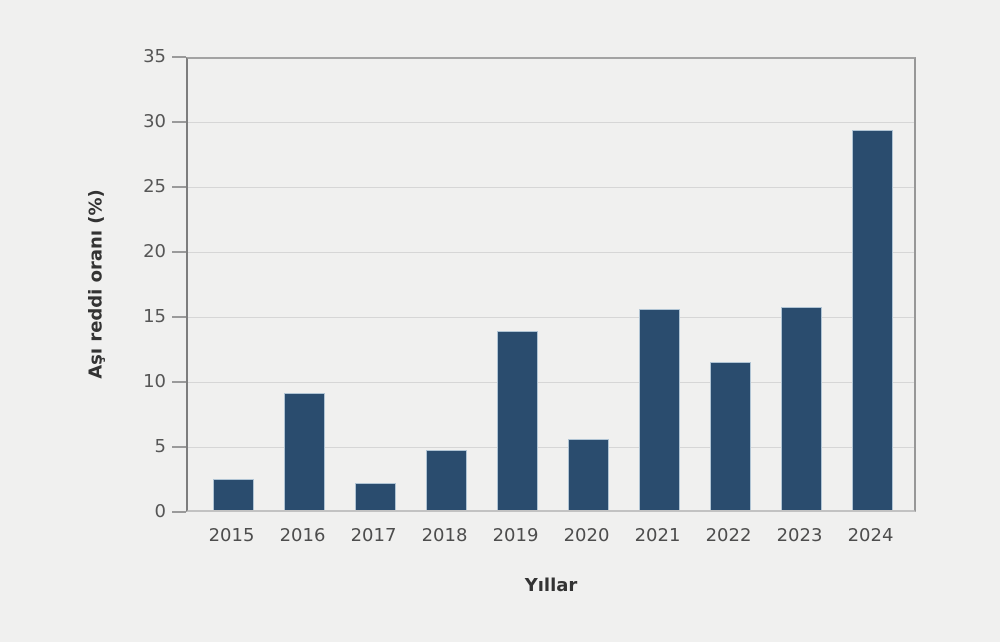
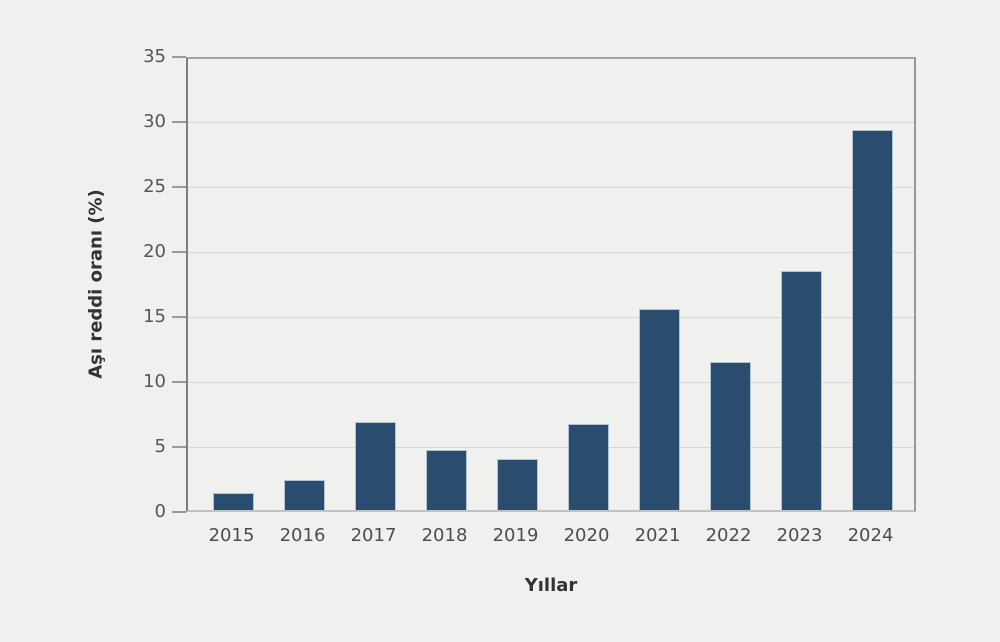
2015: 2.4 -> 1.3
2016: 9.0 -> 2.3
2017: 2.1 -> 6.8
2019: 13.8 -> 3.9
2020: 5.5 -> 6.6
2023: 15.6 -> 18.4
